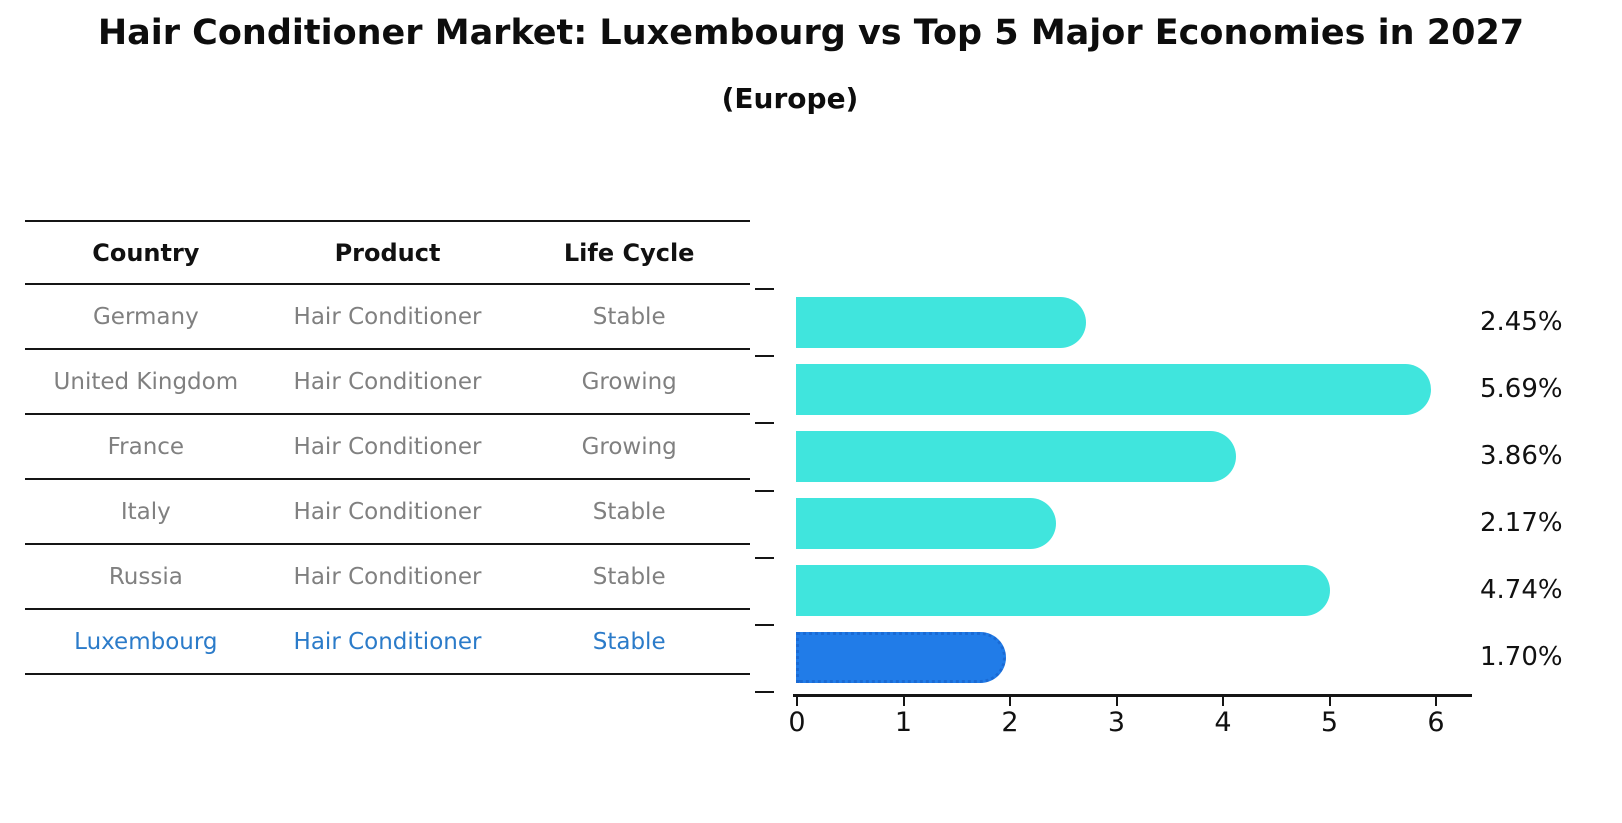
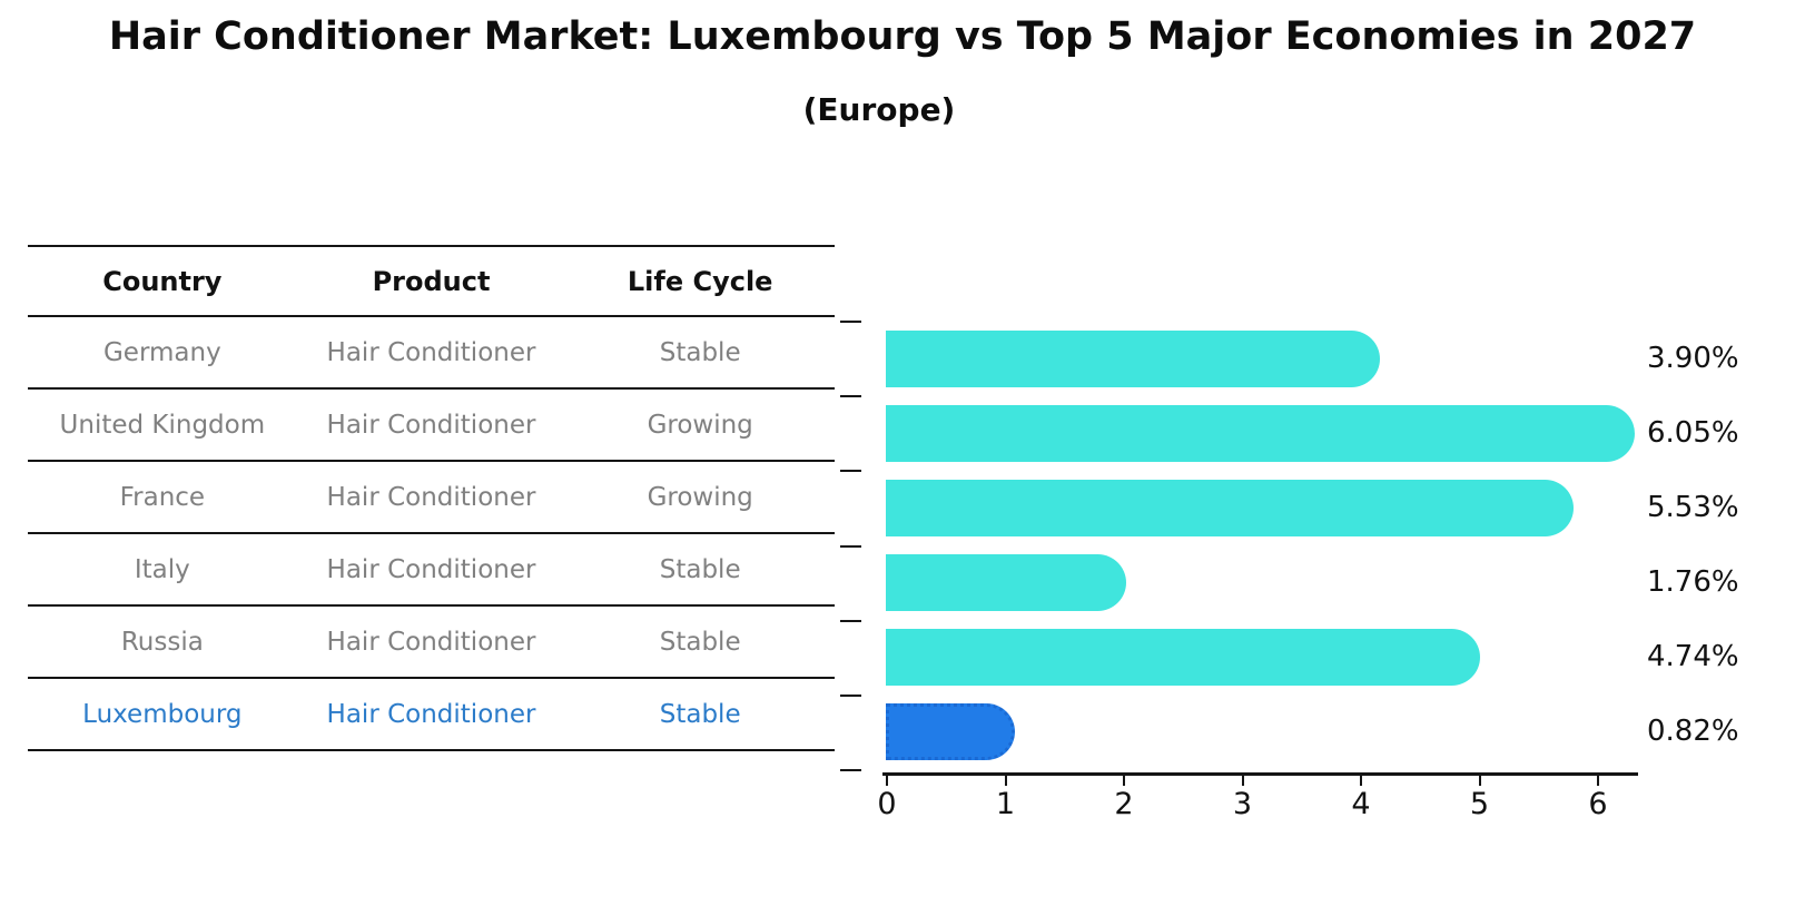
Germany: 2.45% -> 3.90%
United Kingdom: 5.69% -> 6.05%
France: 3.86% -> 5.53%
Italy: 2.17% -> 1.76%
Luxembourg: 1.70% -> 0.82%
